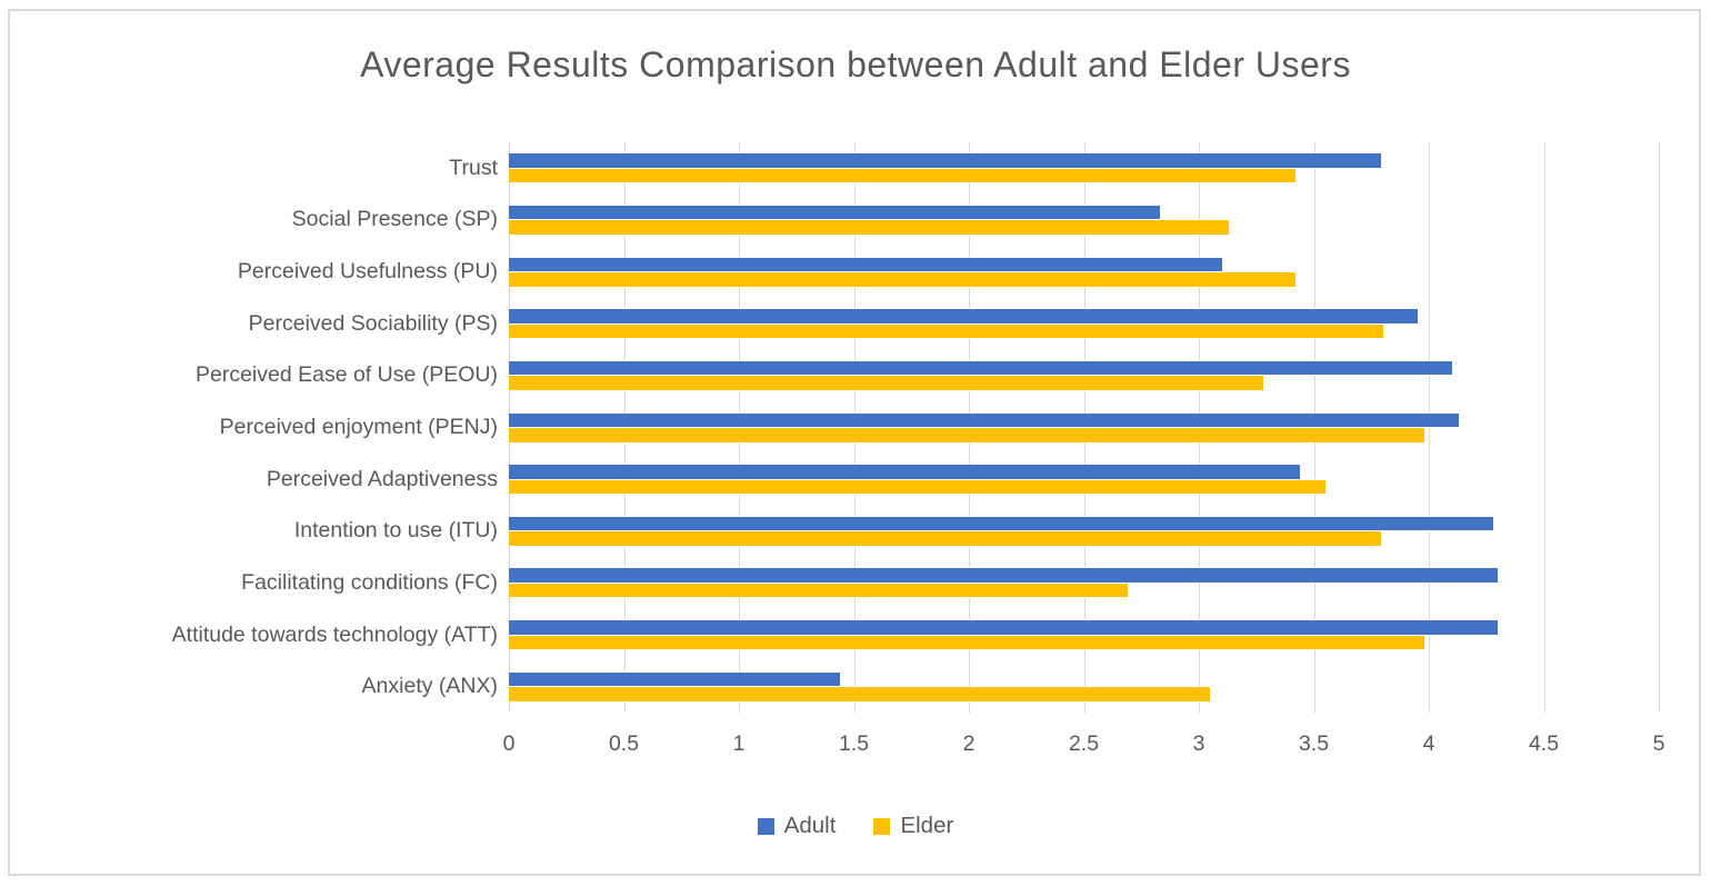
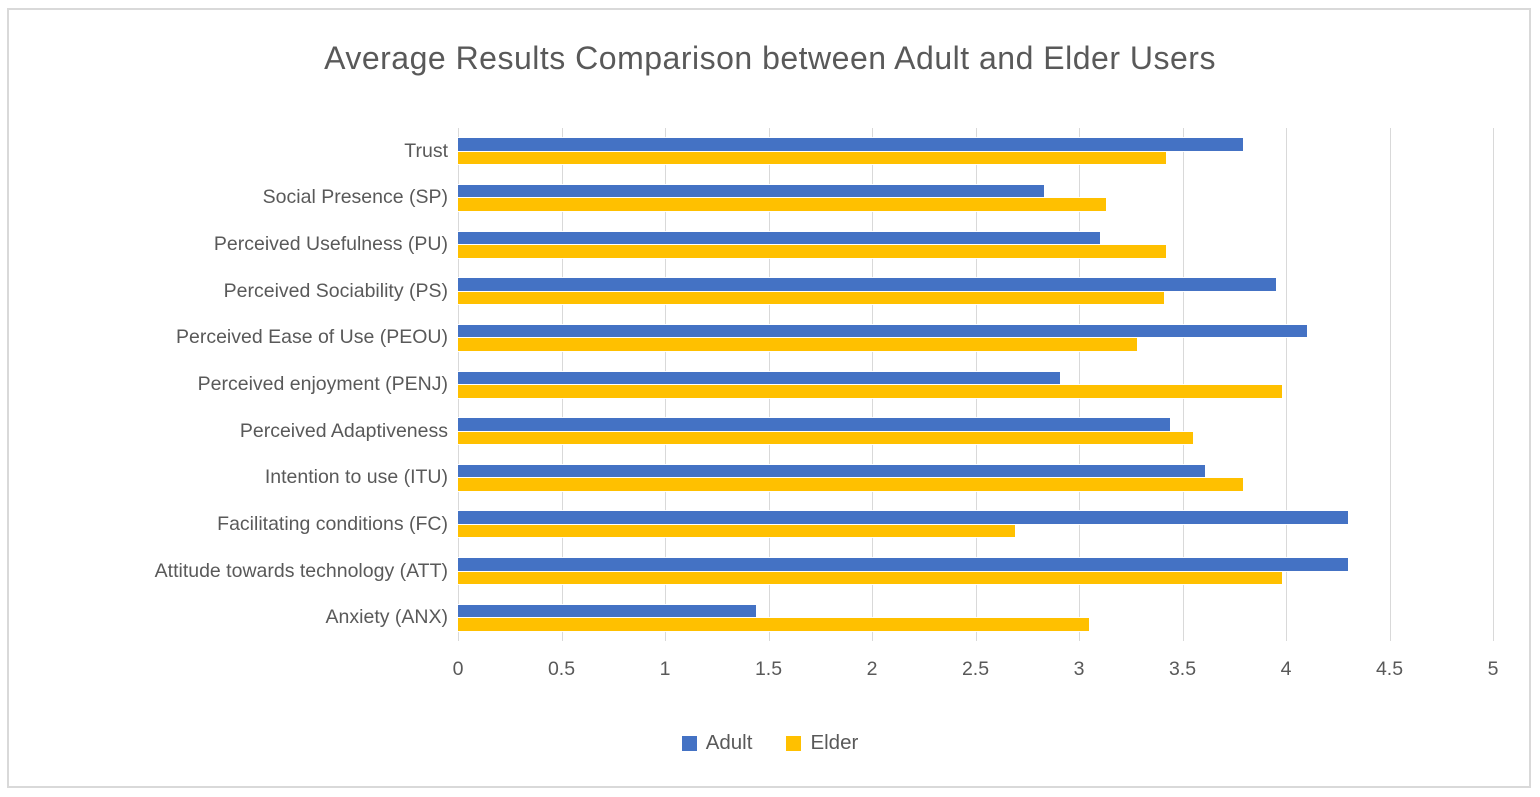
Elder/Perceived Sociability (PS): 3.80 -> 3.41
Adult/Perceived enjoyment (PENJ): 4.13 -> 2.91
Adult/Intention to use (ITU): 4.28 -> 3.61
